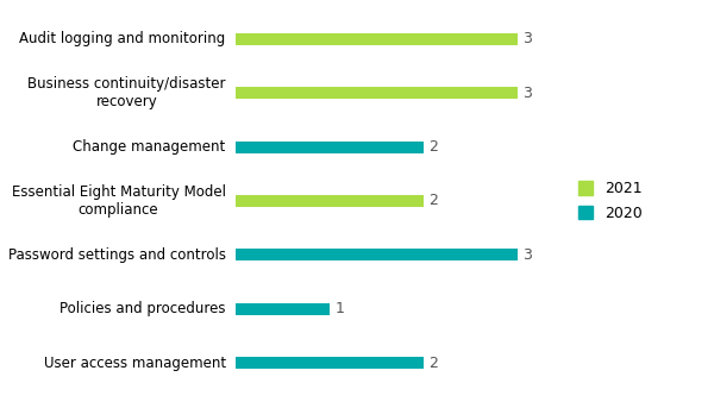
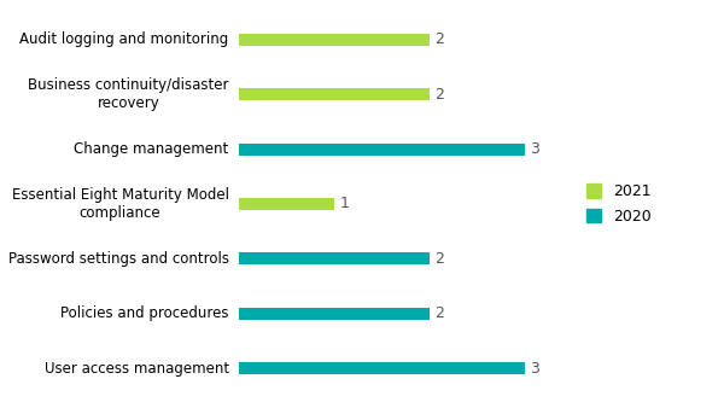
Audit logging and monitoring: 3 -> 2
Business continuity/disaster recovery: 3 -> 2
Change management: 2 -> 3
Essential Eight Maturity Model compliance: 2 -> 1
Password settings and controls: 3 -> 2
Policies and procedures: 1 -> 2
User access management: 2 -> 3
